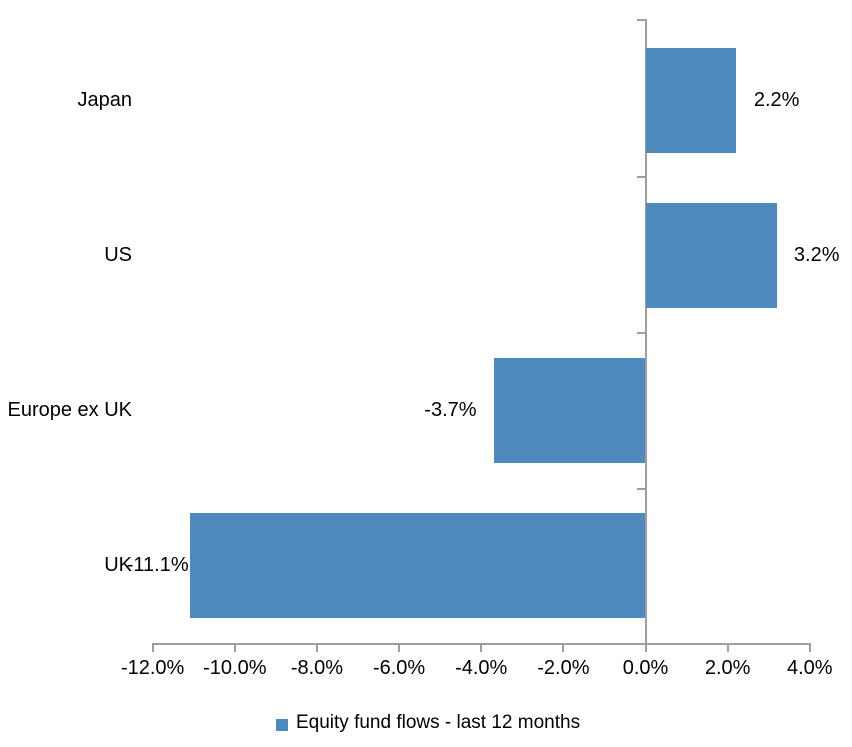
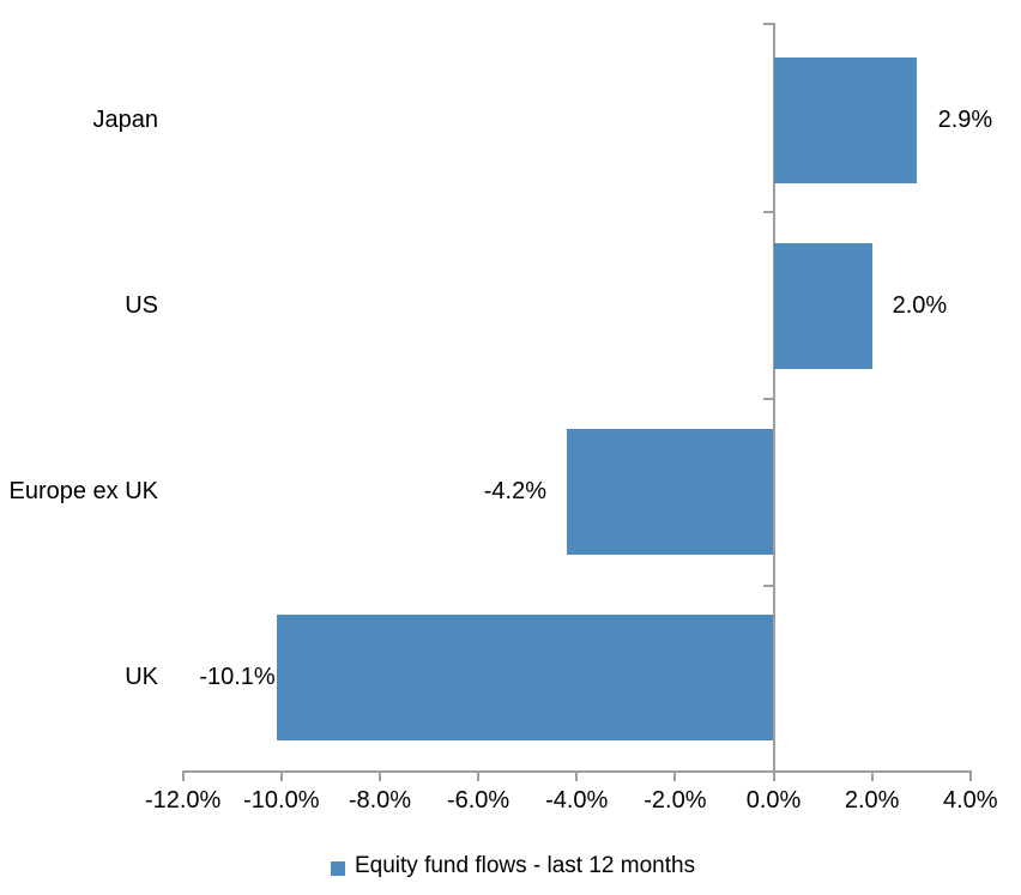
Japan: 2.2% -> 2.9%
US: 3.2% -> 2.0%
Europe ex UK: -3.7% -> -4.2%
UK: -11.1% -> -10.1%
